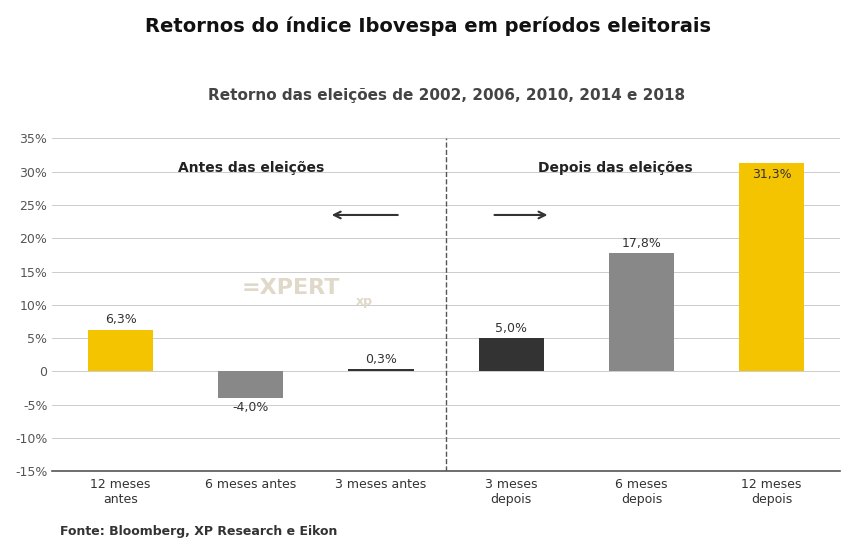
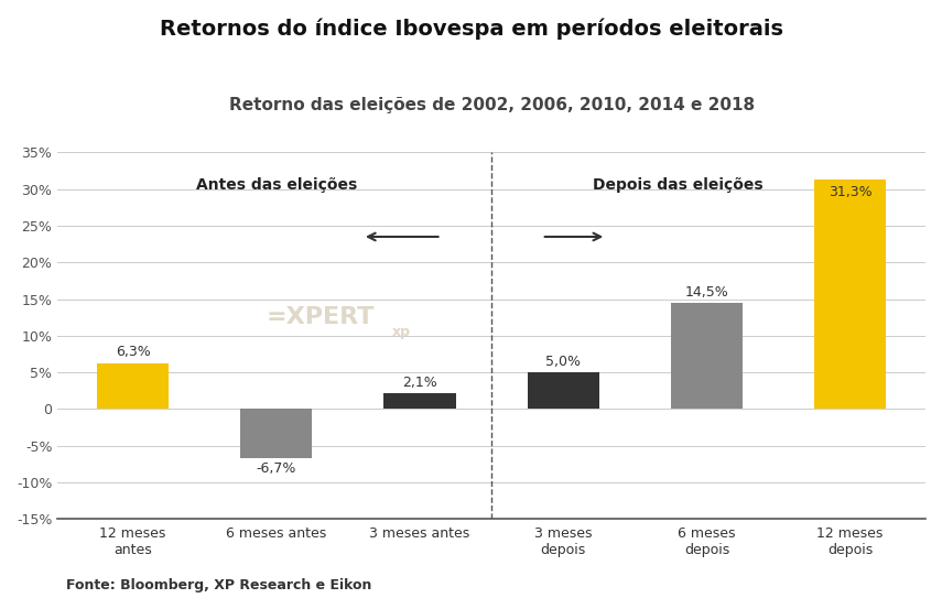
6 meses antes: -4,0% -> -6,7%
3 meses antes: 0,3% -> 2,1%
6 meses depois: 17,8% -> 14,5%
